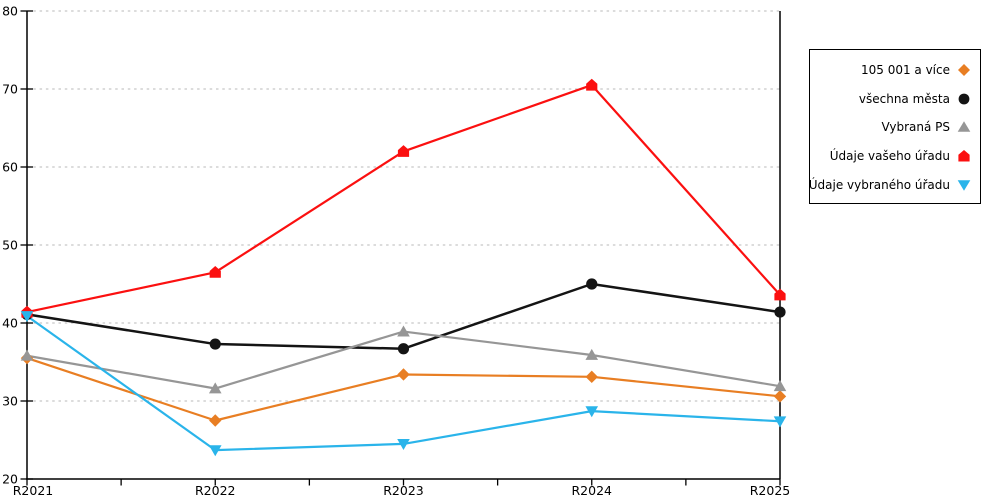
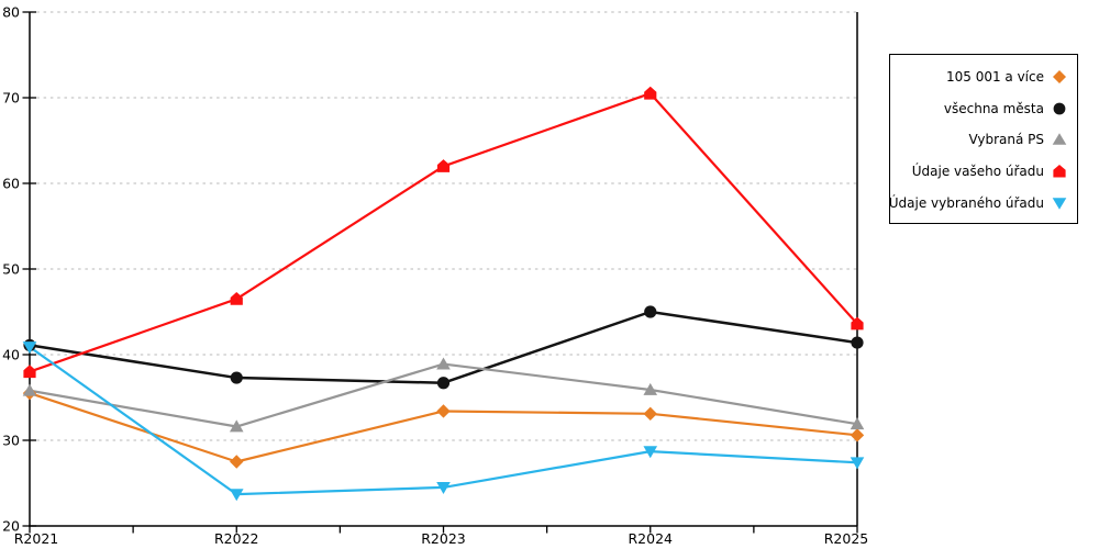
Údaje vašeho úřadu/R2021: 41 -> 38
